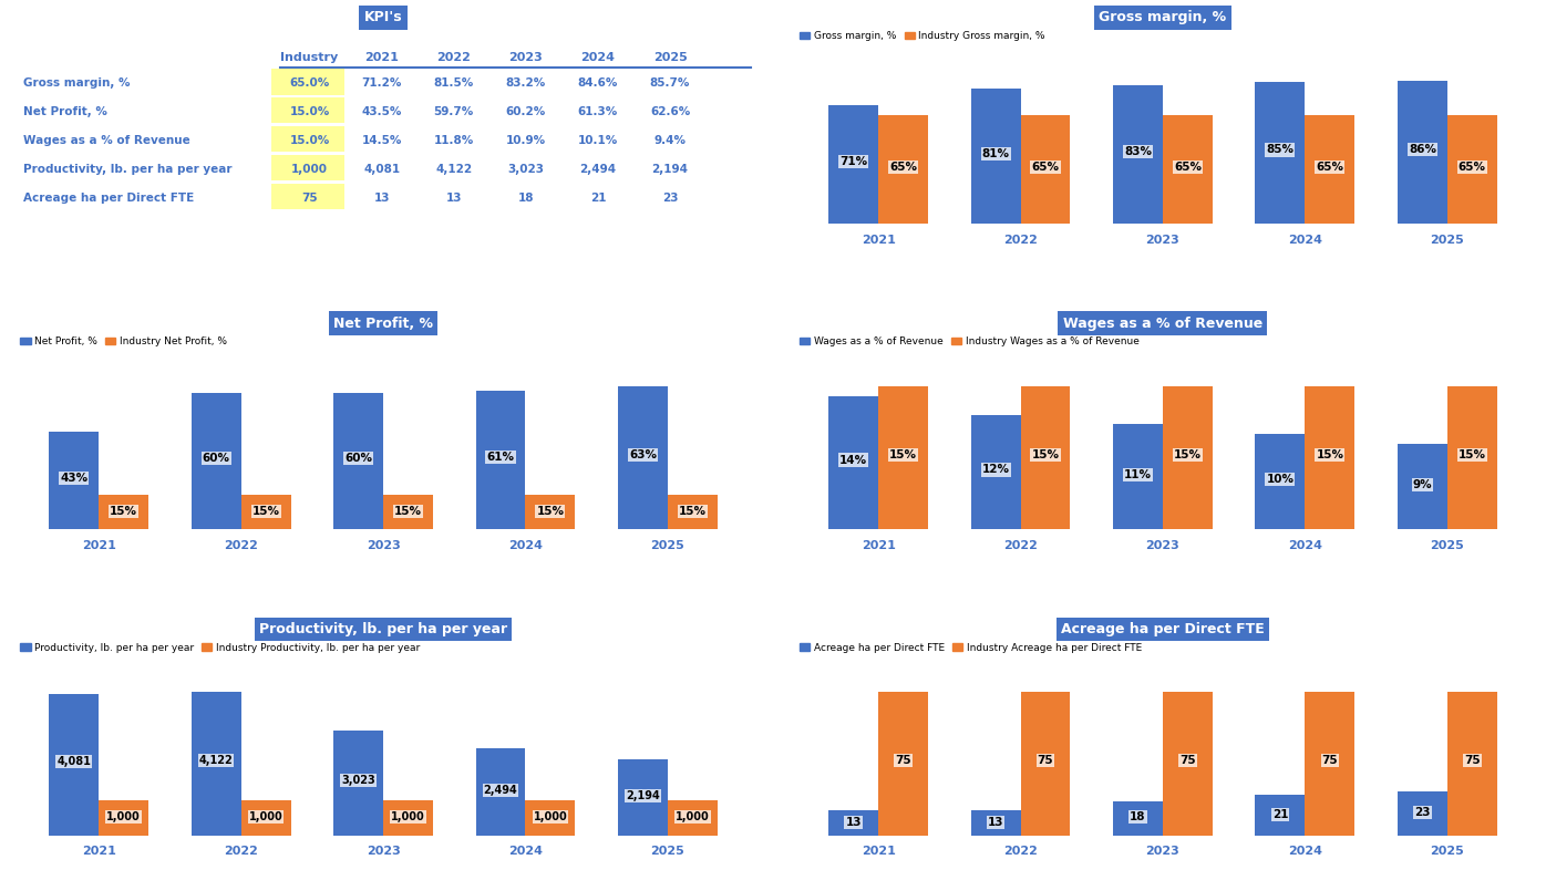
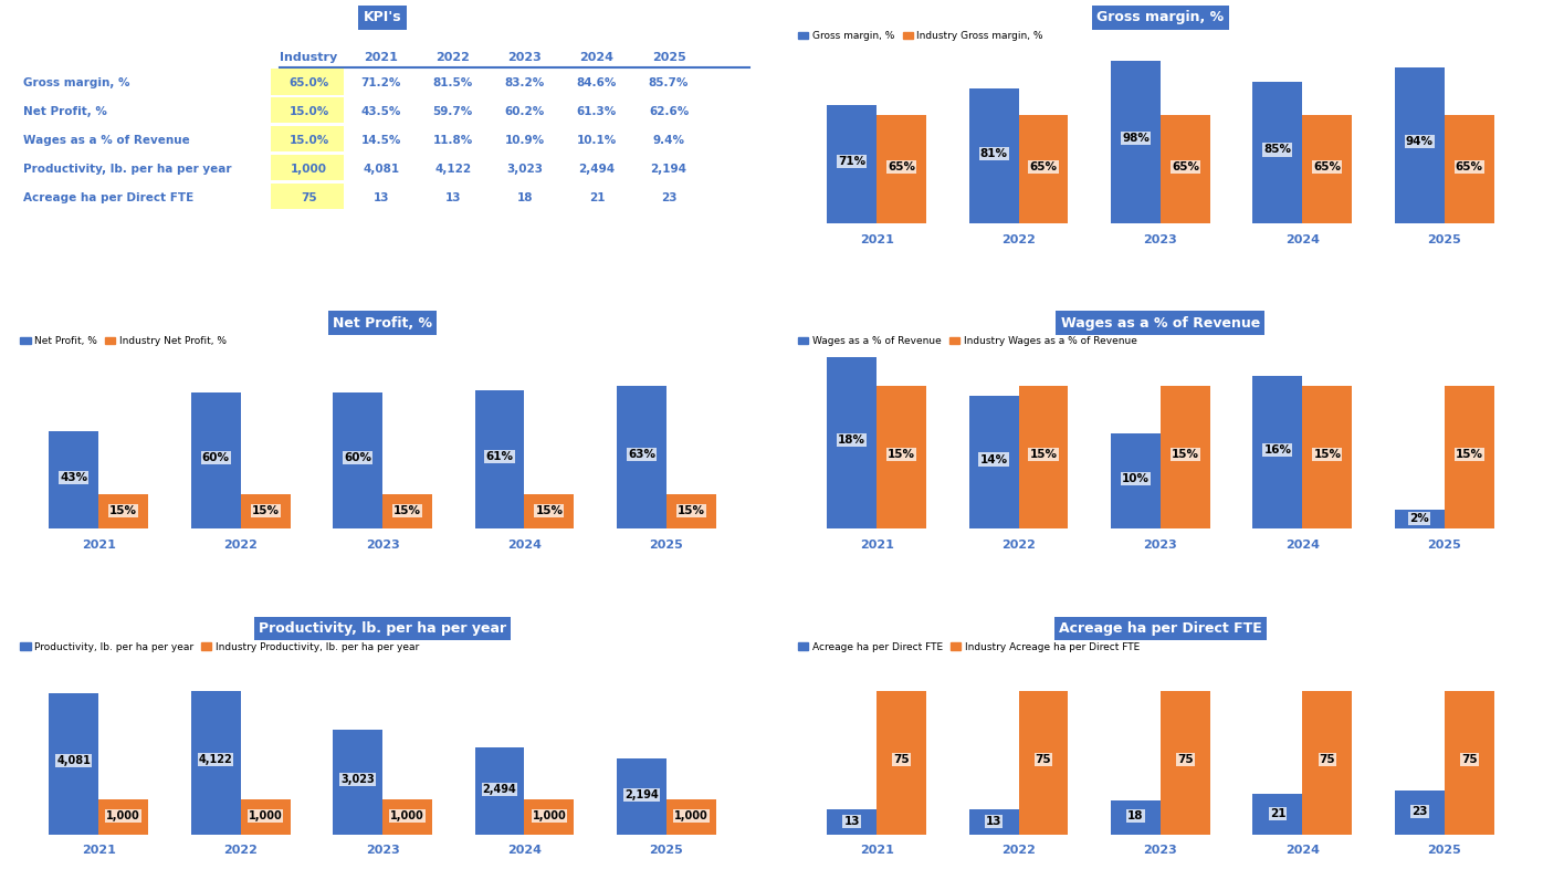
Gross margin, %/Gross margin, %/2023: 83% -> 98%
Gross margin, %/Gross margin, %/2025: 86% -> 94%
Wages as a % of Revenue/Wages as a % of Revenue/2021: 14% -> 18%
Wages as a % of Revenue/Wages as a % of Revenue/2022: 12% -> 14%
Wages as a % of Revenue/Wages as a % of Revenue/2023: 11% -> 10%
Wages as a % of Revenue/Wages as a % of Revenue/2024: 10% -> 16%
Wages as a % of Revenue/Wages as a % of Revenue/2025: 9% -> 2%
